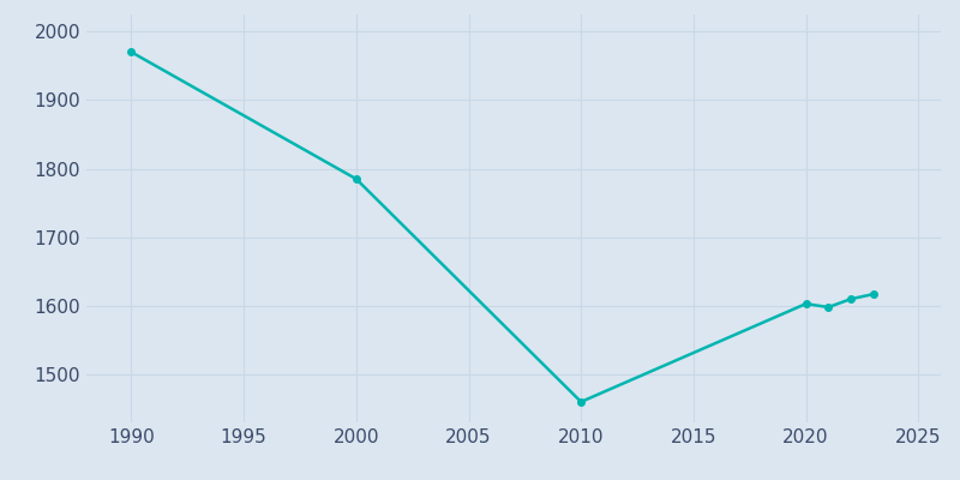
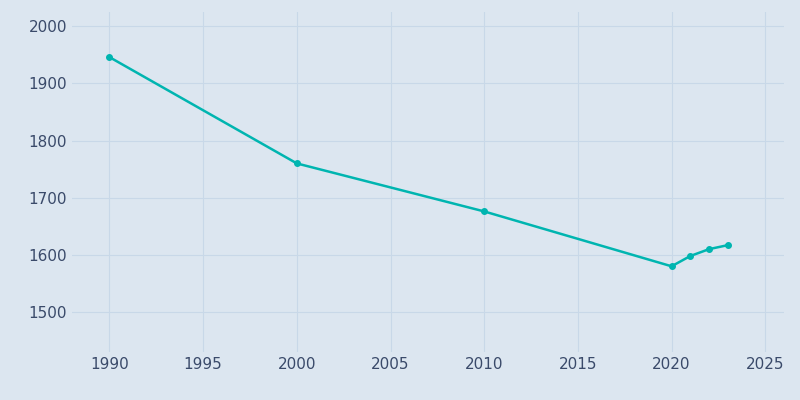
1990: 1970 -> 1946
2000: 1785 -> 1760
2010: 1460 -> 1676
2020: 1603 -> 1580
